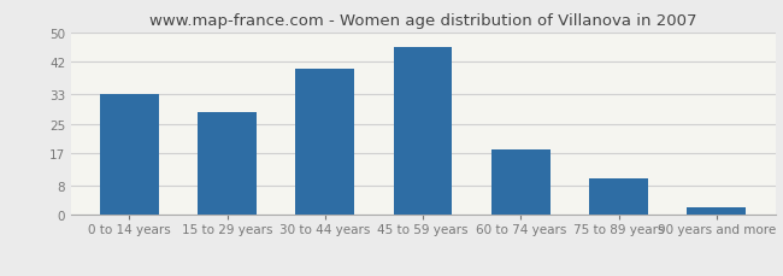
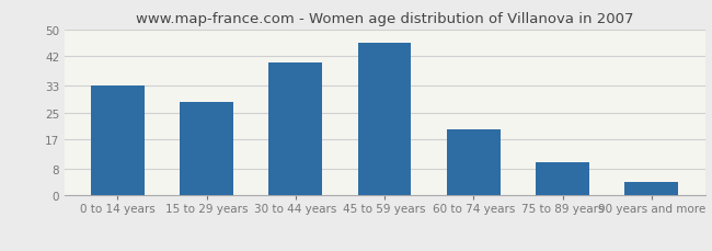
60 to 74 years: 18 -> 20
90 years and more: 2 -> 4
